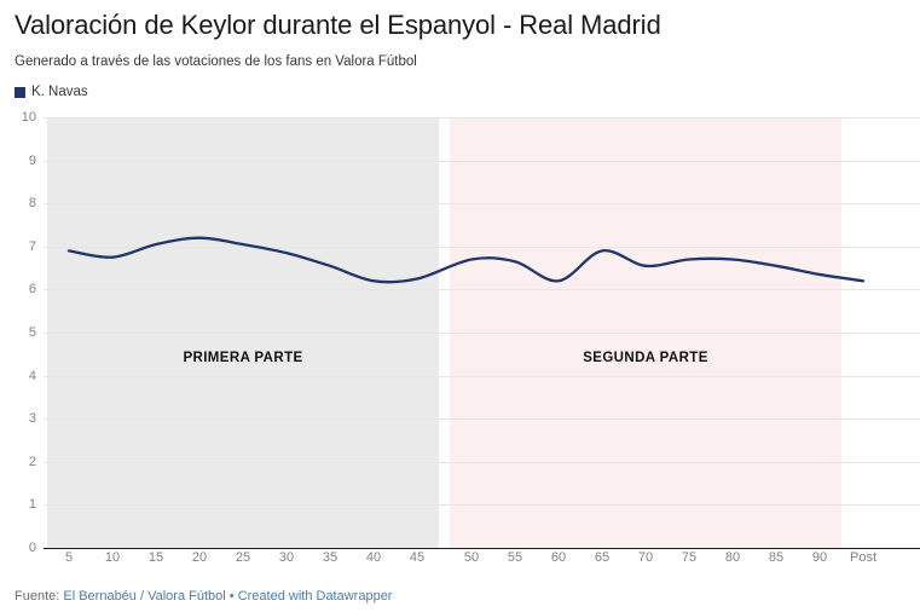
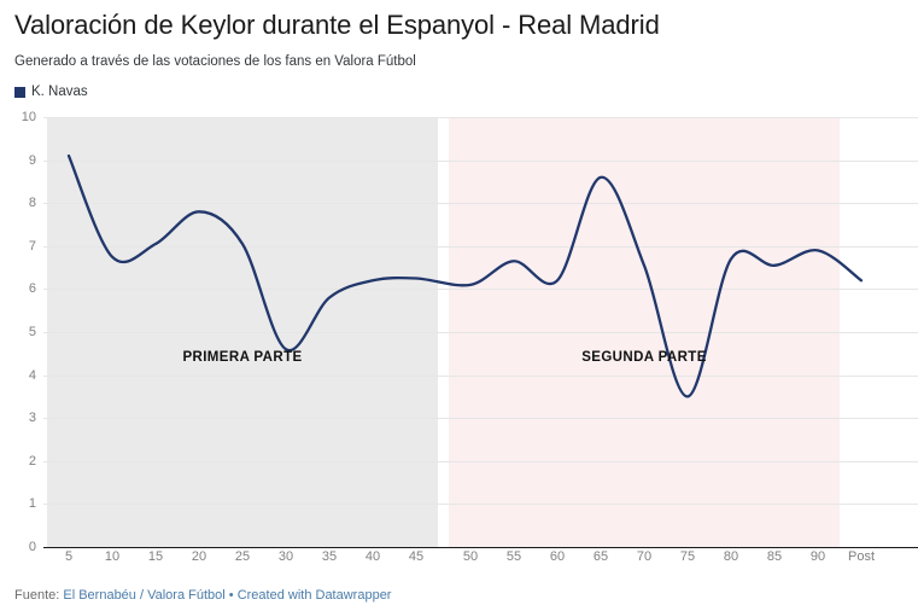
5: 6.9 -> 9.1
20: 7.2 -> 7.8
30: 6.8 -> 4.6
35: 6.5 -> 5.8
50: 6.7 -> 6.1
65: 6.9 -> 8.6
75: 6.7 -> 3.5
90: 6.3 -> 6.9
